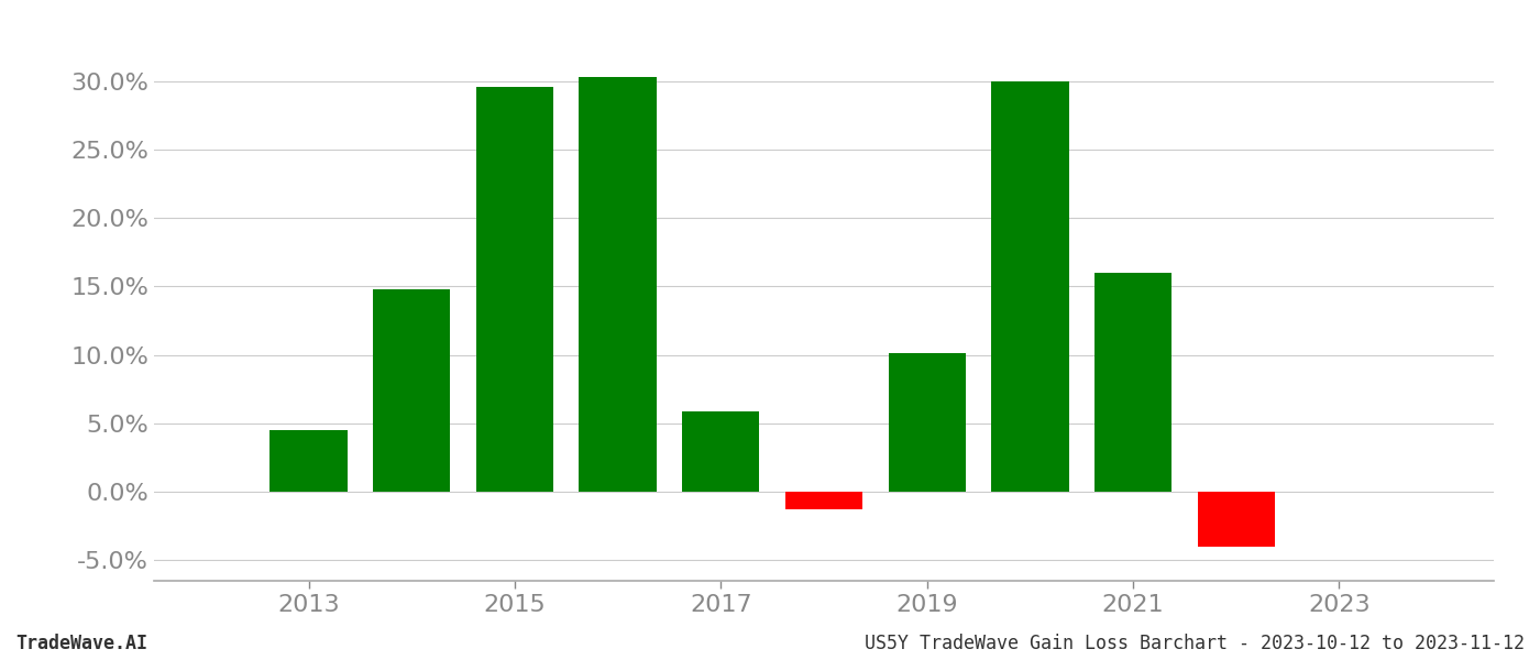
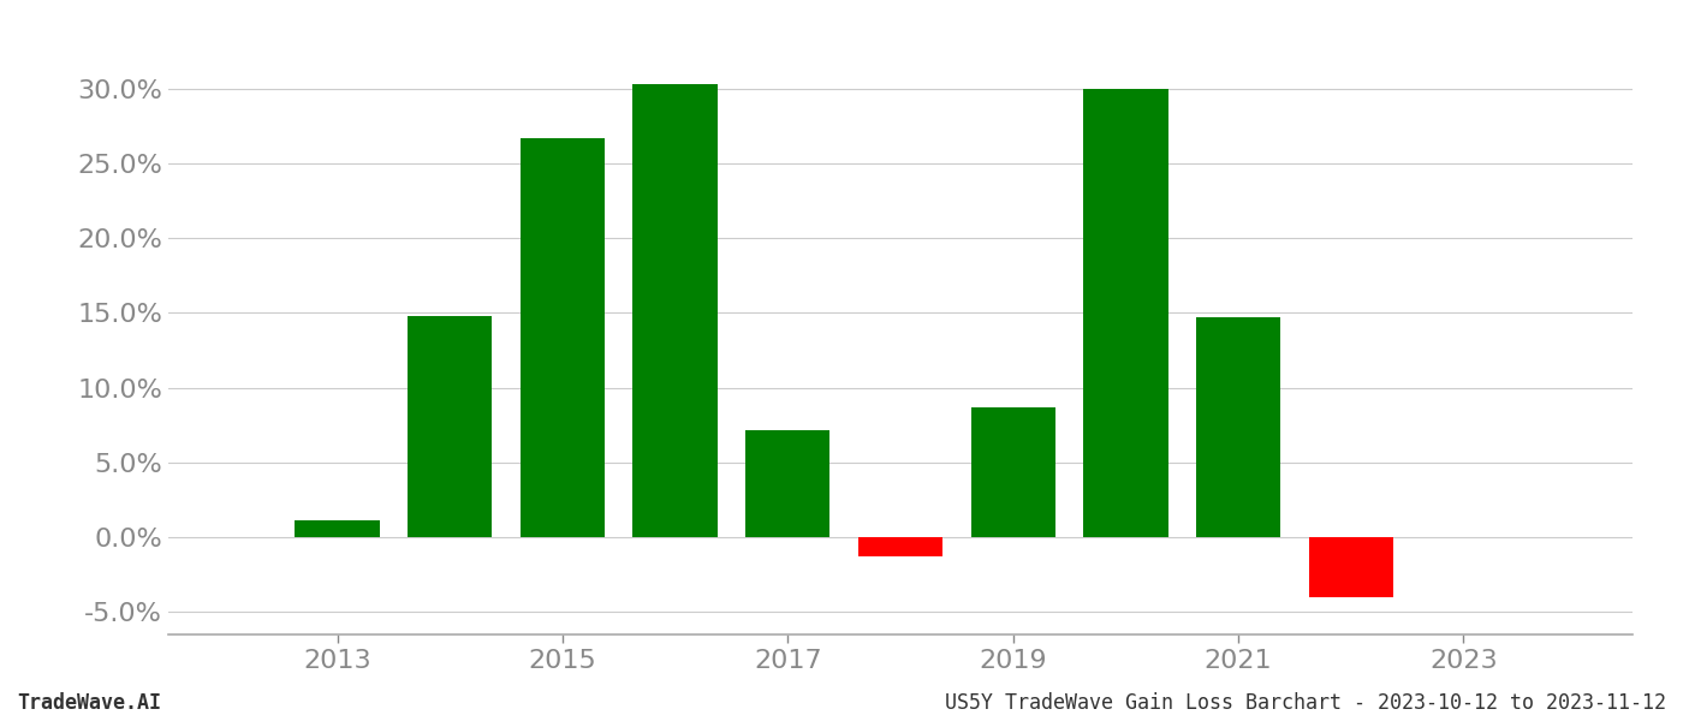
2013: 4.5% -> 1.1%
2015: 29.6% -> 26.7%
2017: 5.9% -> 7.2%
2019: 10.1% -> 8.7%
2021: 16.0% -> 14.7%
